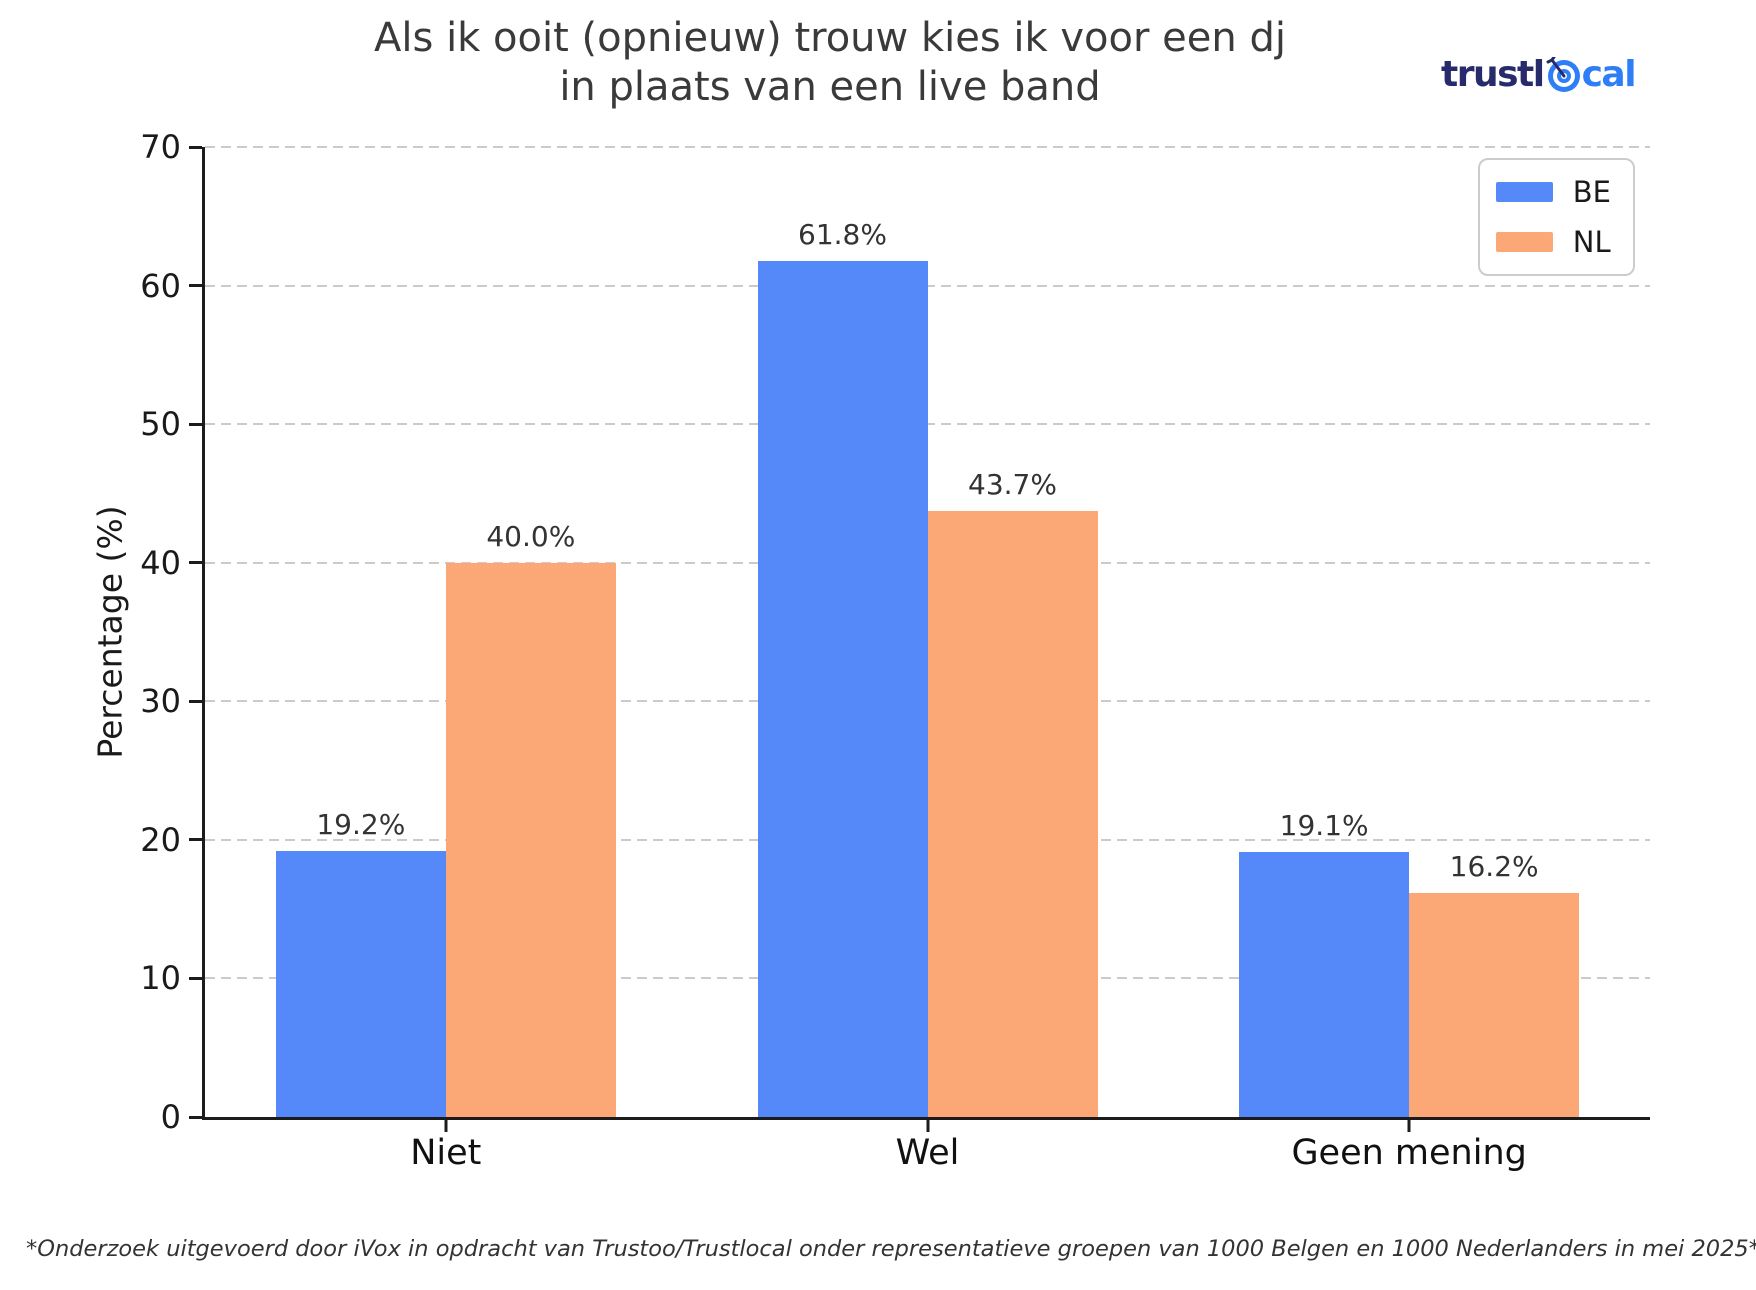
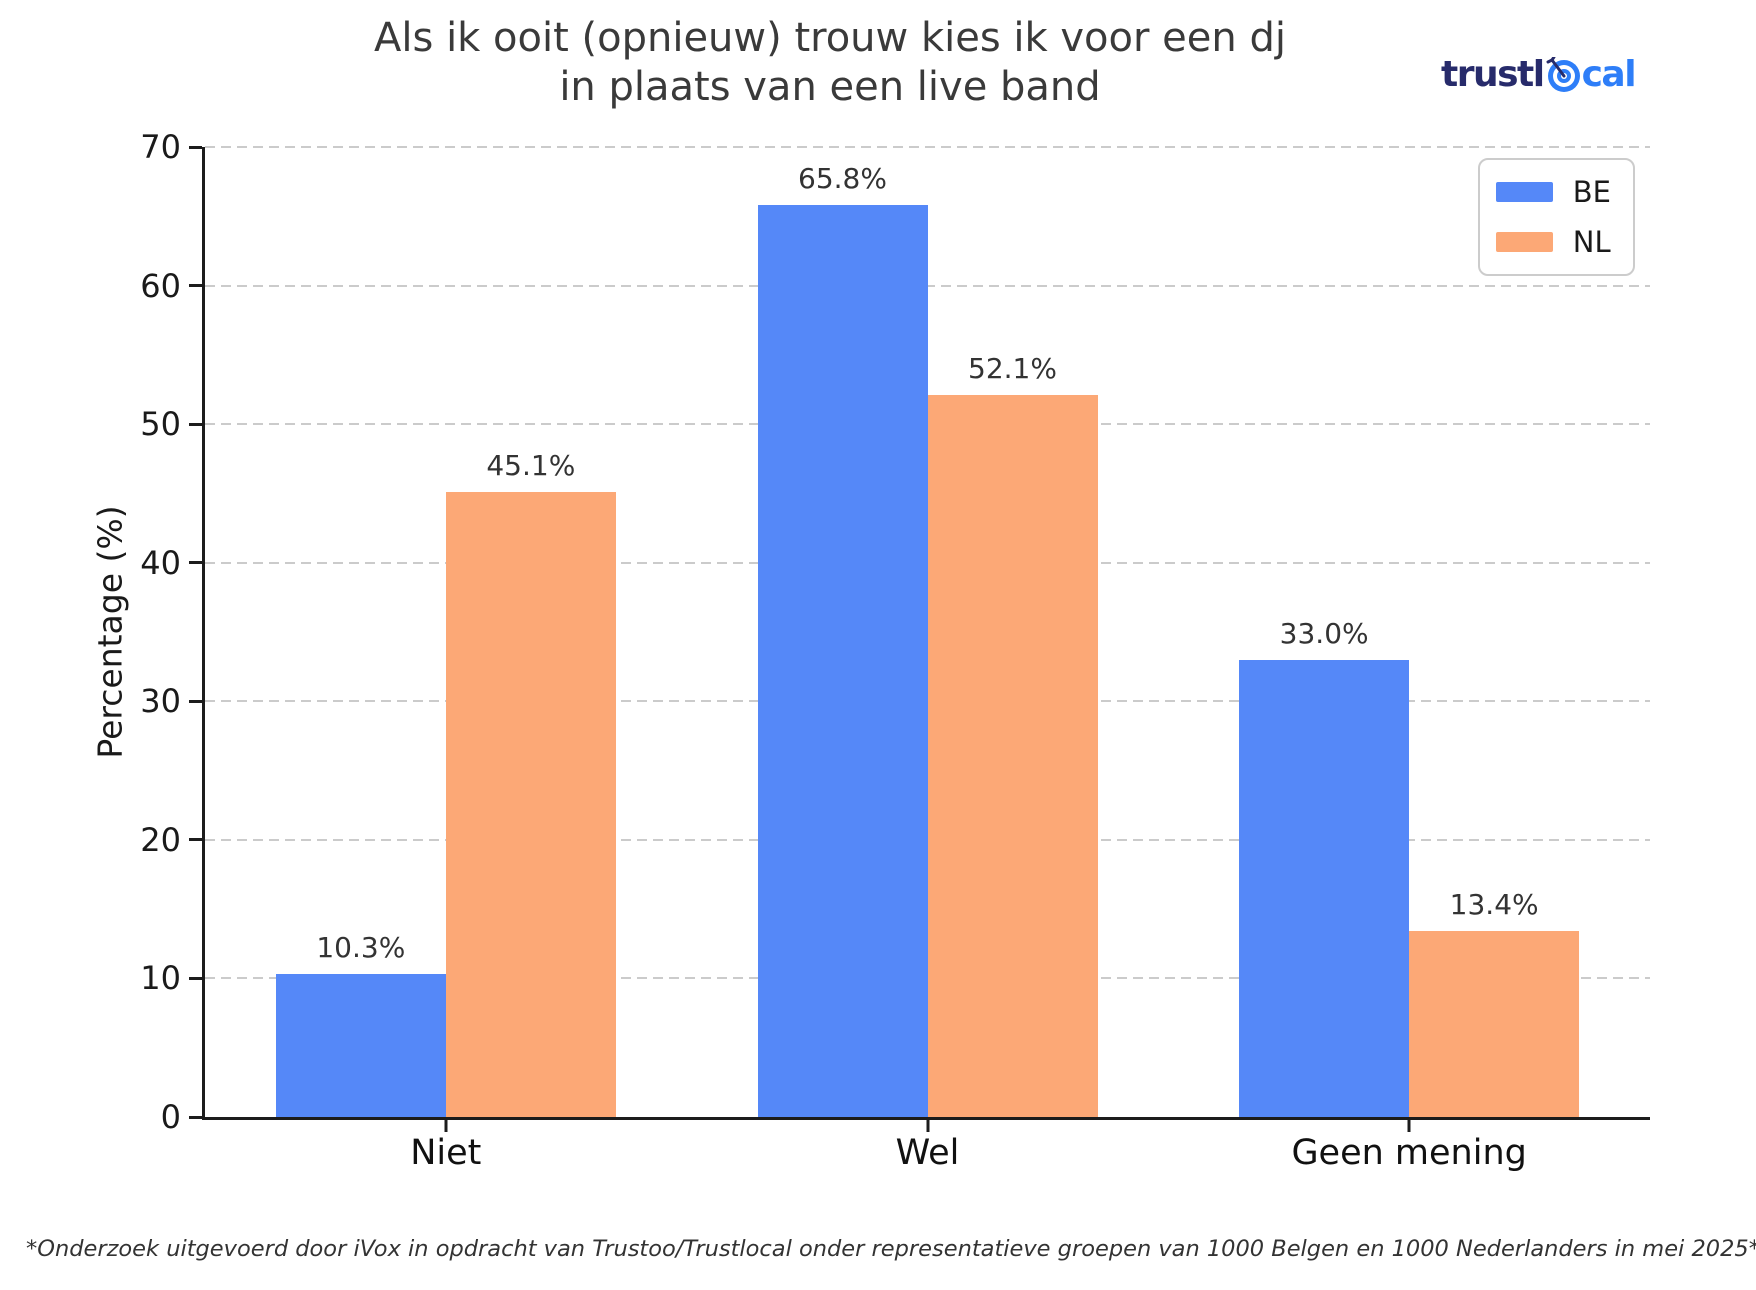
BE/Niet: 19.2% -> 10.3%
NL/Niet: 40.0% -> 45.1%
BE/Wel: 61.8% -> 65.8%
NL/Wel: 43.7% -> 52.1%
BE/Geen mening: 19.1% -> 33.0%
NL/Geen mening: 16.2% -> 13.4%
